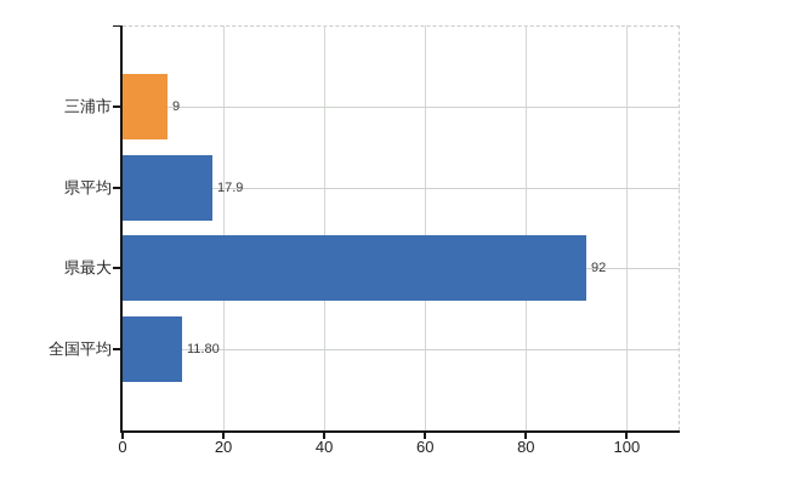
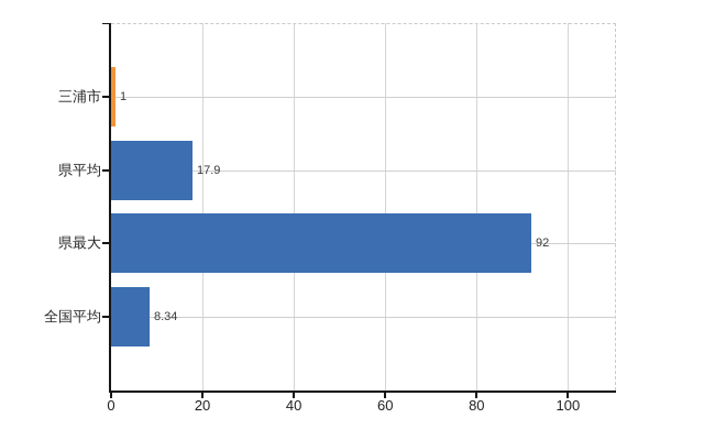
三浦市: 9 -> 1
全国平均: 11.80 -> 8.34
